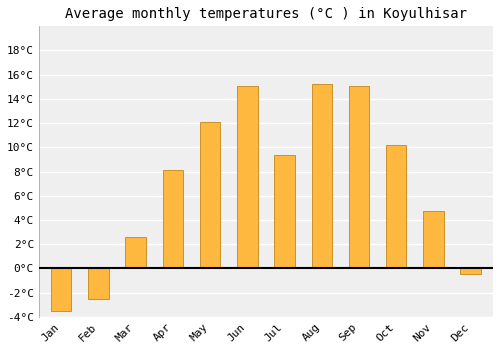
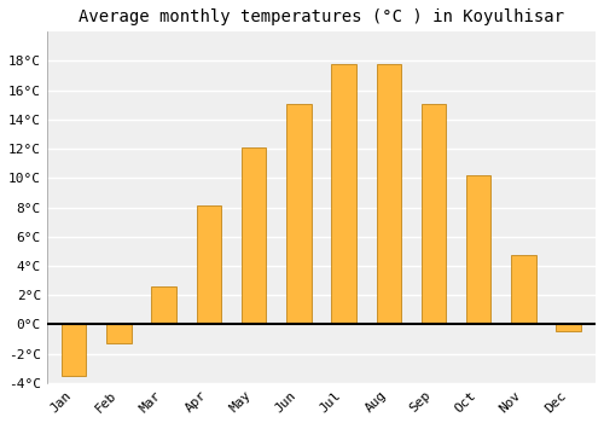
Feb: -2.5°C -> -1.3°C
Jul: 9.4°C -> 17.8°C
Aug: 15.2°C -> 17.8°C
